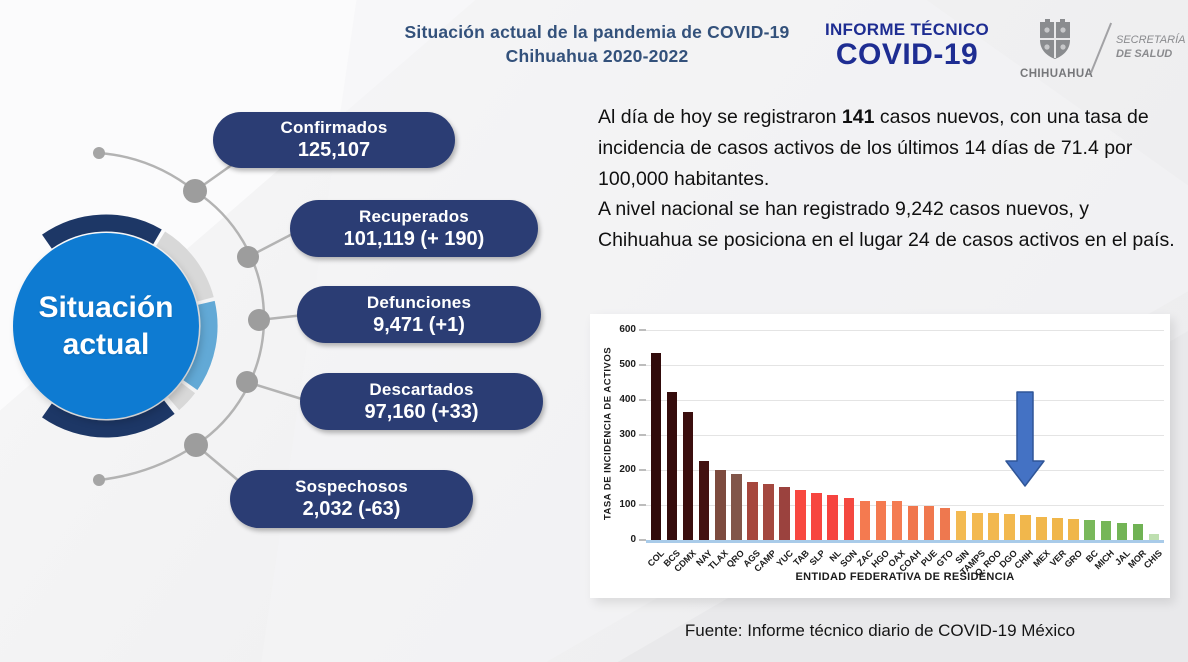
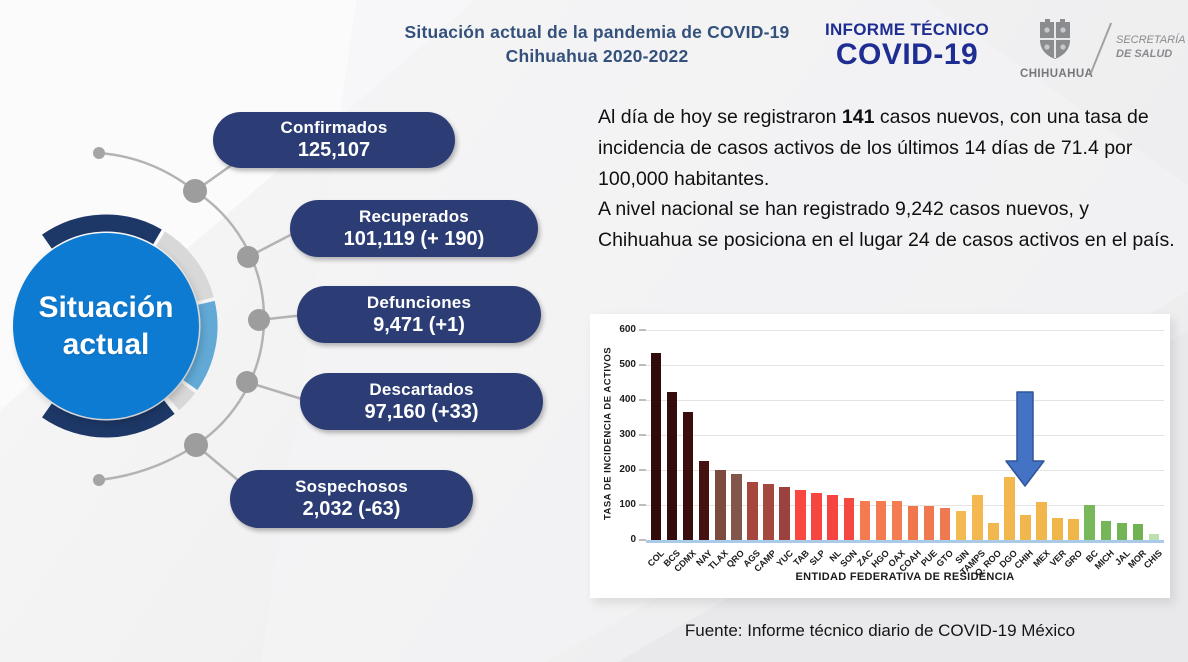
TAMPS: 80 -> 130
Q. ROO: 80 -> 50
DGO: 70 -> 180
MEX: 70 -> 110
BC: 60 -> 100
